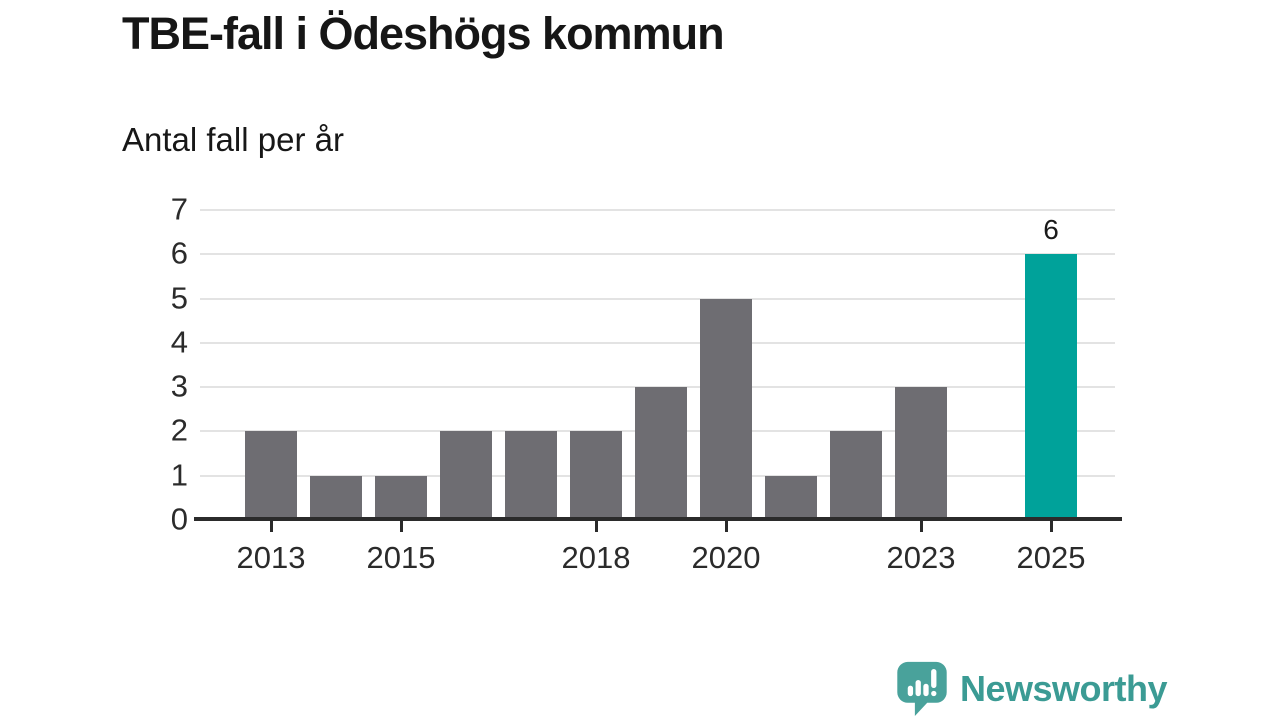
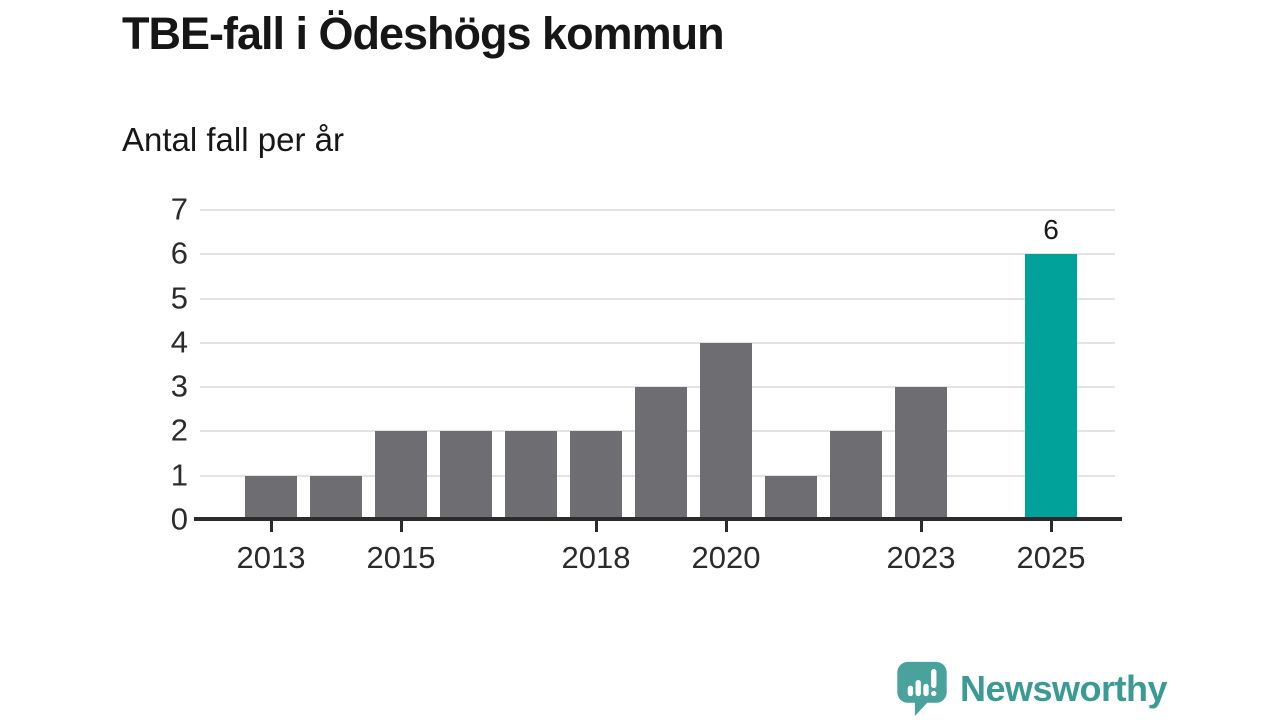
2013: 2 -> 1
2015: 1 -> 2
2020: 5 -> 4
